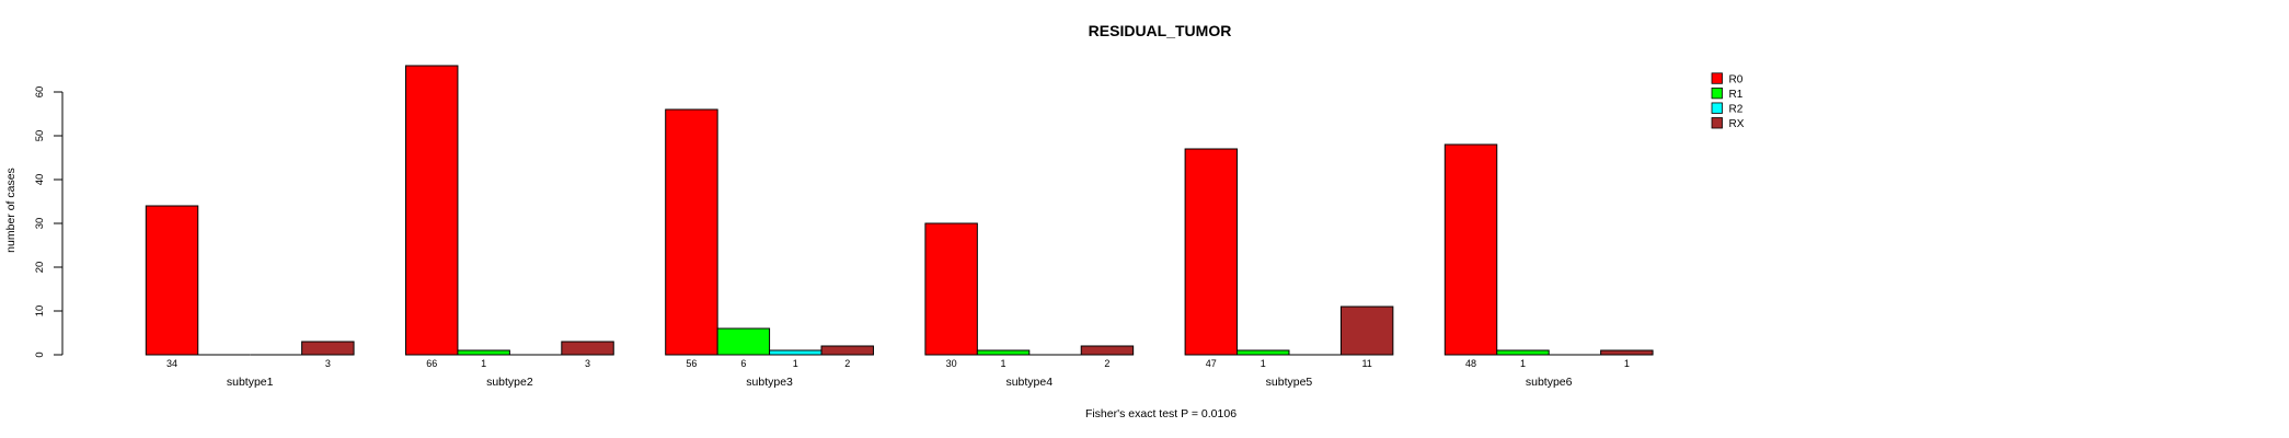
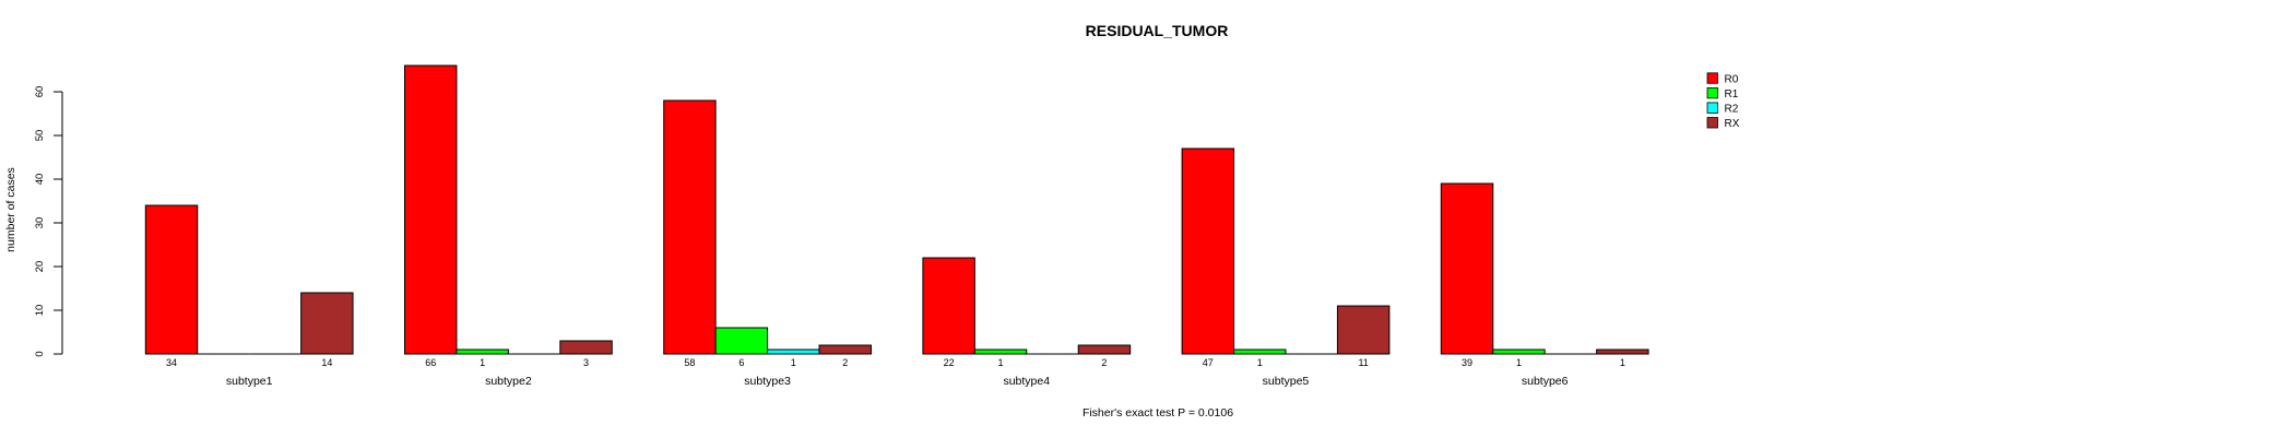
RX/subtype1: 3 -> 14
R0/subtype3: 56 -> 58
R0/subtype4: 30 -> 22
R0/subtype6: 48 -> 39
